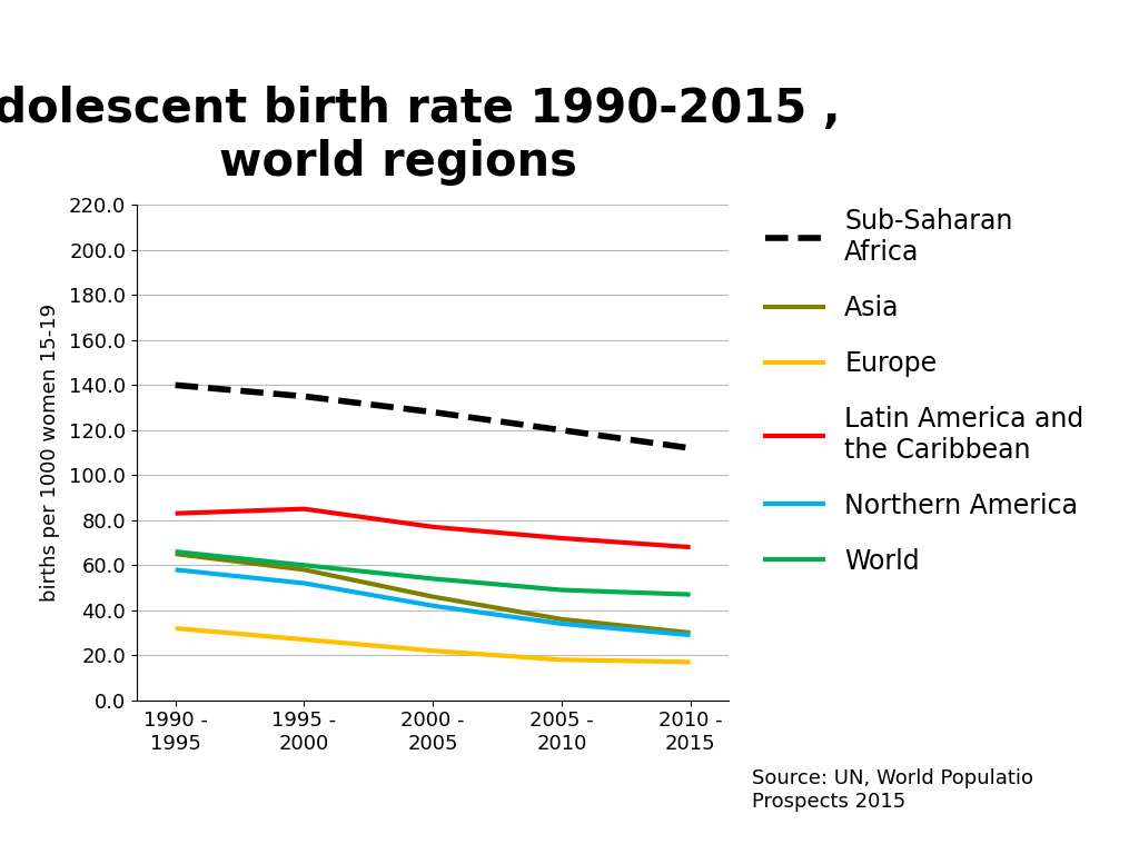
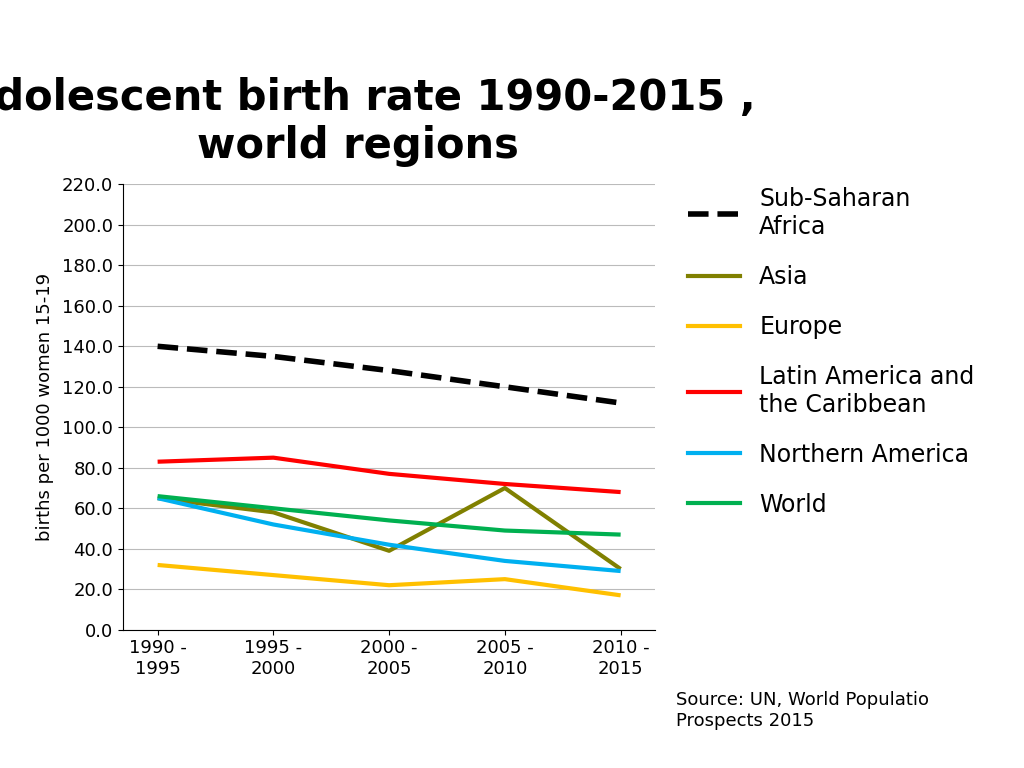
Northern America/1990 - 1995: 58 -> 65
Asia/2000 - 2005: 46 -> 39
Asia/2005 - 2010: 36 -> 70
Europe/2005 - 2010: 18 -> 25
